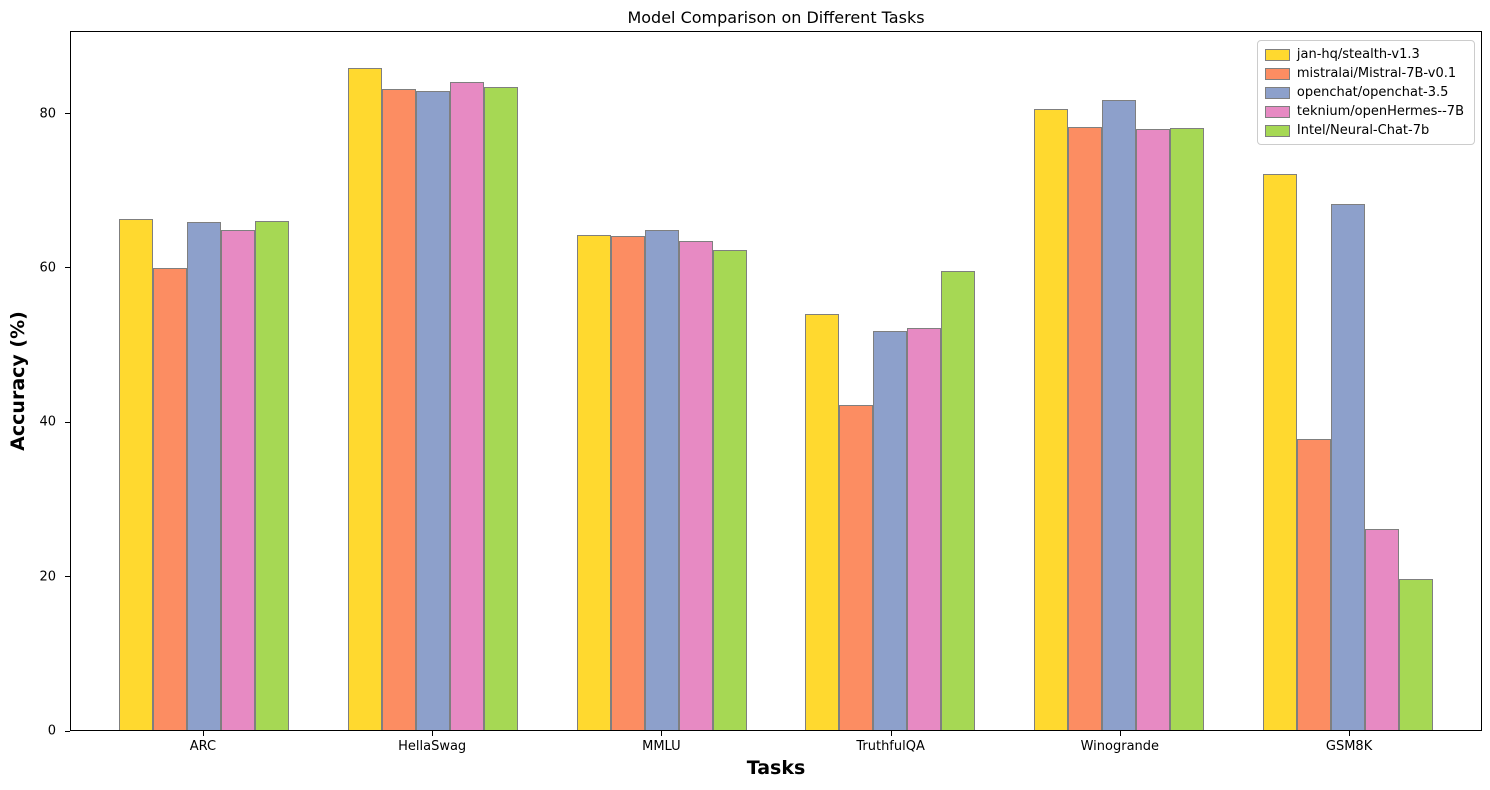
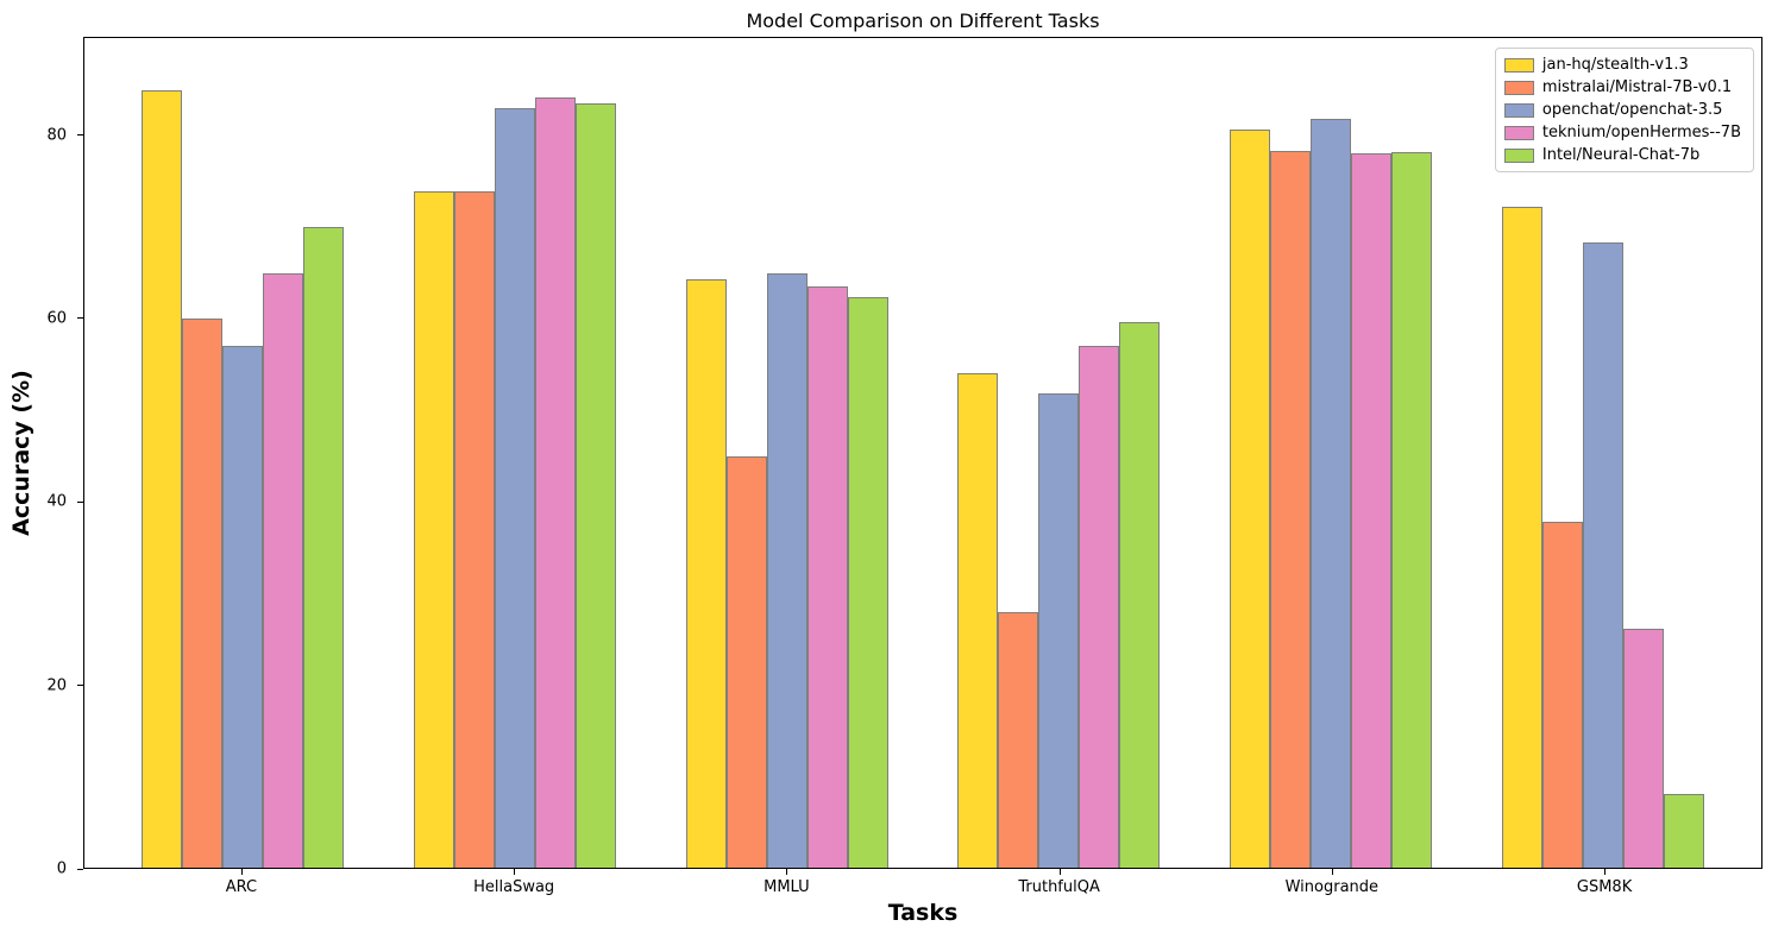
jan-hq/stealth-v1.3/ARC: 66 -> 85
openchat/openchat-3.5/ARC: 66 -> 57
Intel/Neural-Chat-7b/ARC: 66 -> 70
jan-hq/stealth-v1.3/HellaSwag: 86 -> 74
mistralai/Mistral-7B-v0.1/HellaSwag: 83 -> 74
mistralai/Mistral-7B-v0.1/MMLU: 64 -> 45
mistralai/Mistral-7B-v0.1/TruthfulQA: 42 -> 28
teknium/openHermes--7B/TruthfulQA: 52 -> 57
Intel/Neural-Chat-7b/GSM8K: 20 -> 8
